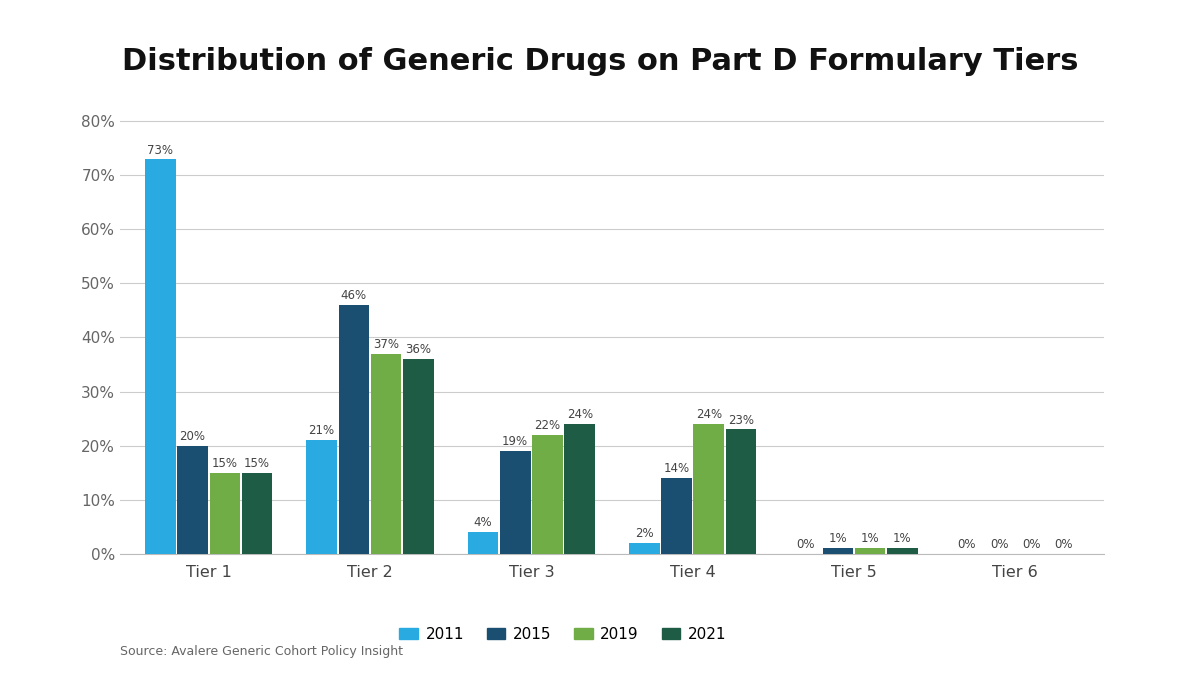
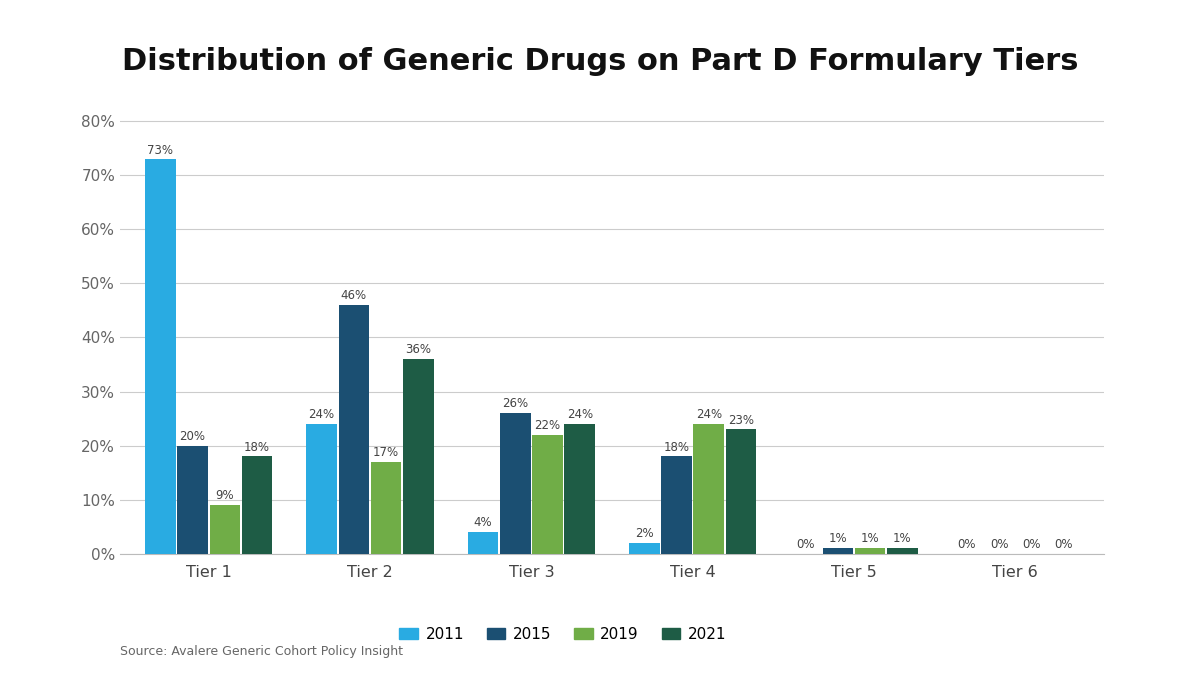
2019/Tier 1: 15% -> 9%
2021/Tier 1: 15% -> 18%
2011/Tier 2: 21% -> 24%
2019/Tier 2: 37% -> 17%
2015/Tier 3: 19% -> 26%
2015/Tier 4: 14% -> 18%
